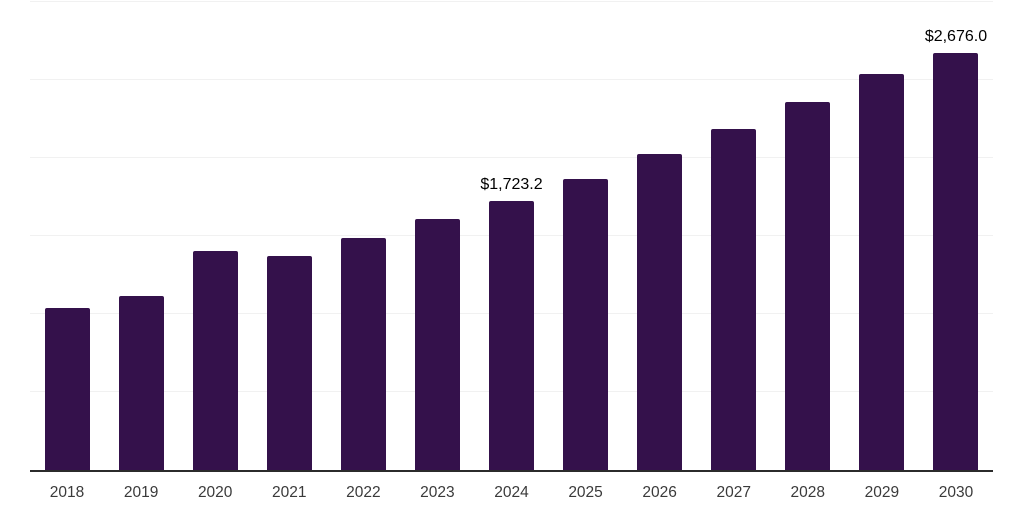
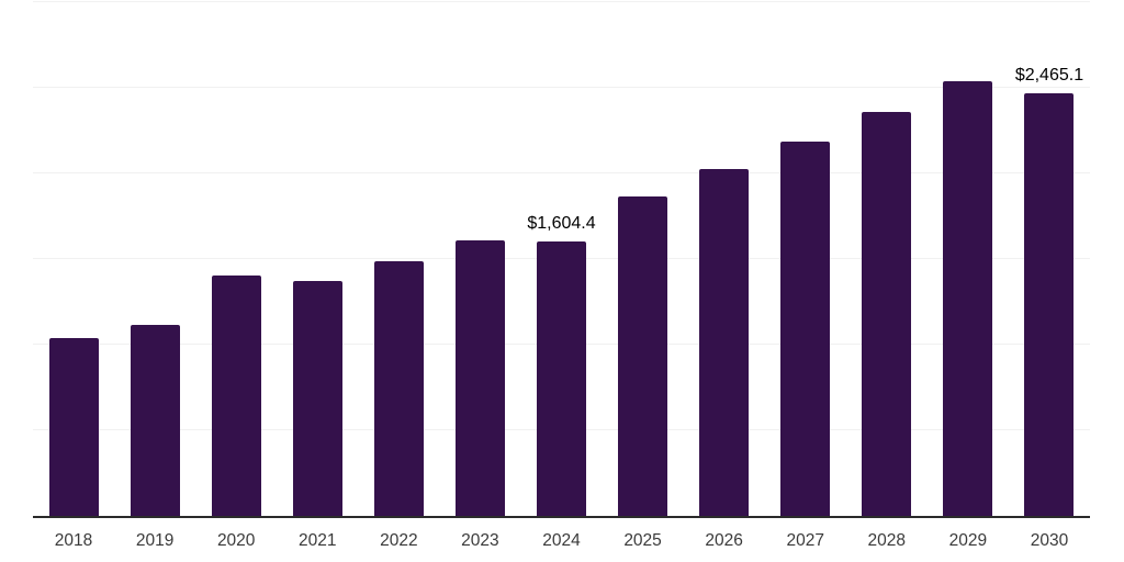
2024: $1,723.2 -> $1,604.4
2030: $2,676.0 -> $2,465.1
